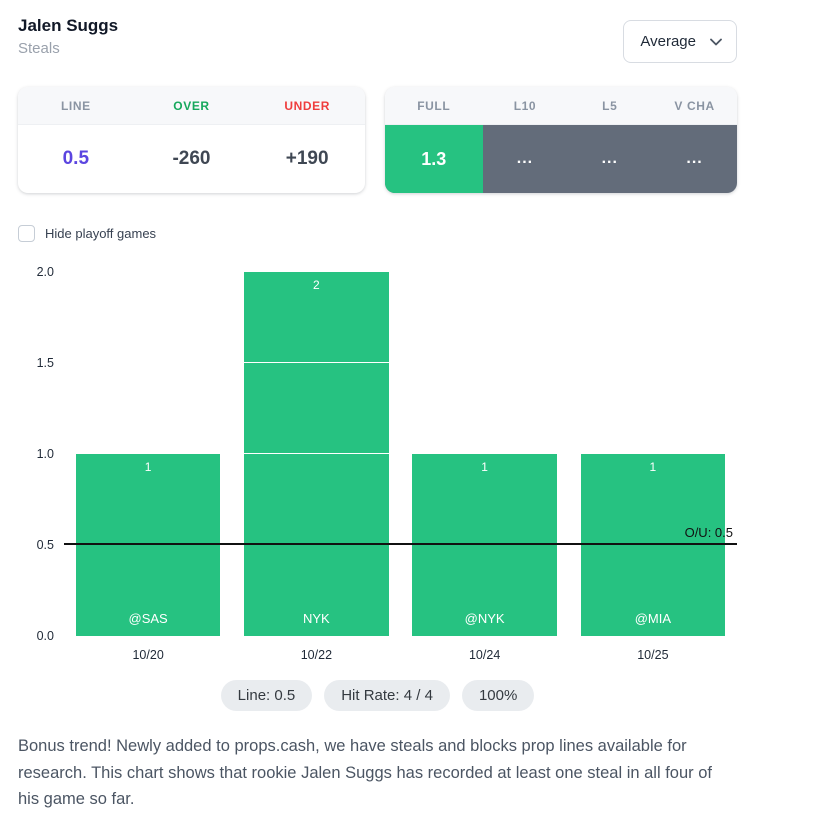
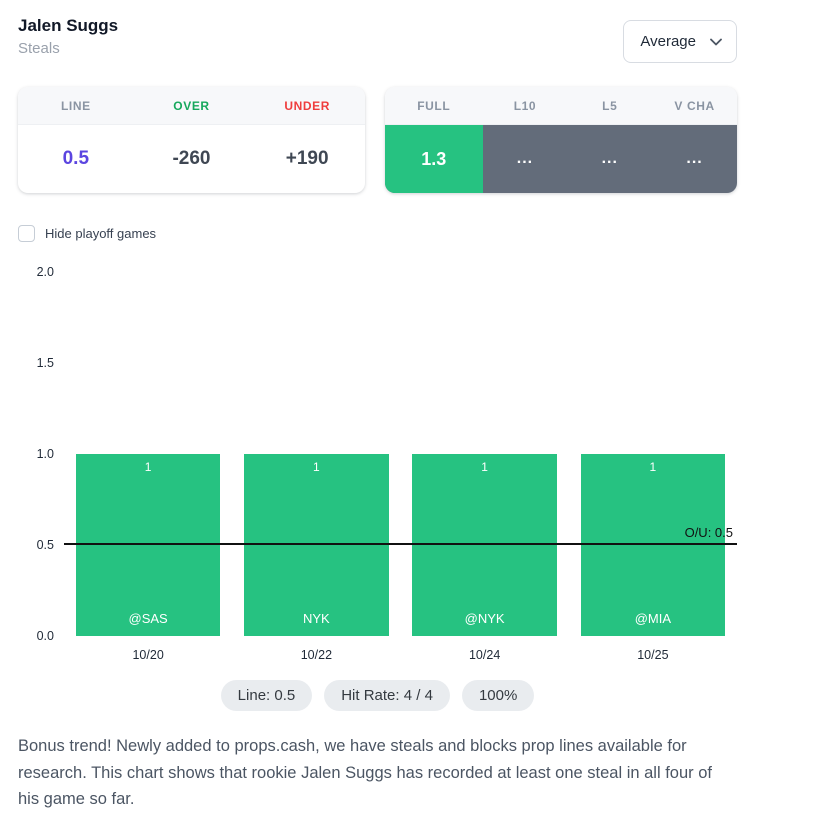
10/22: 2 -> 1
